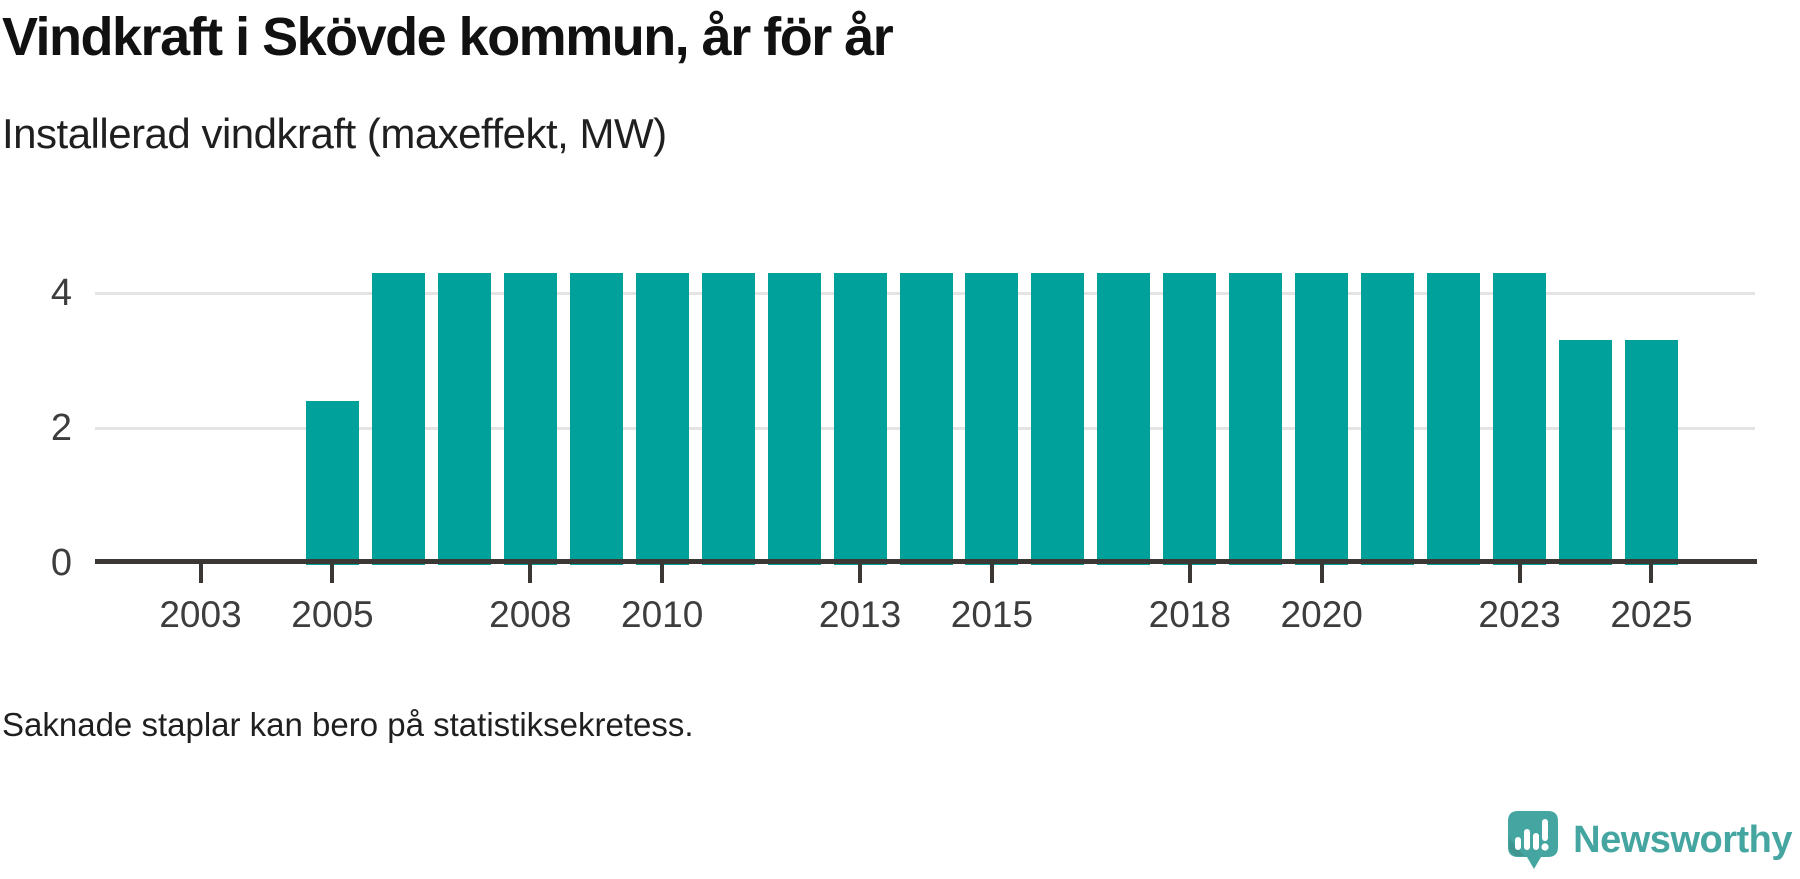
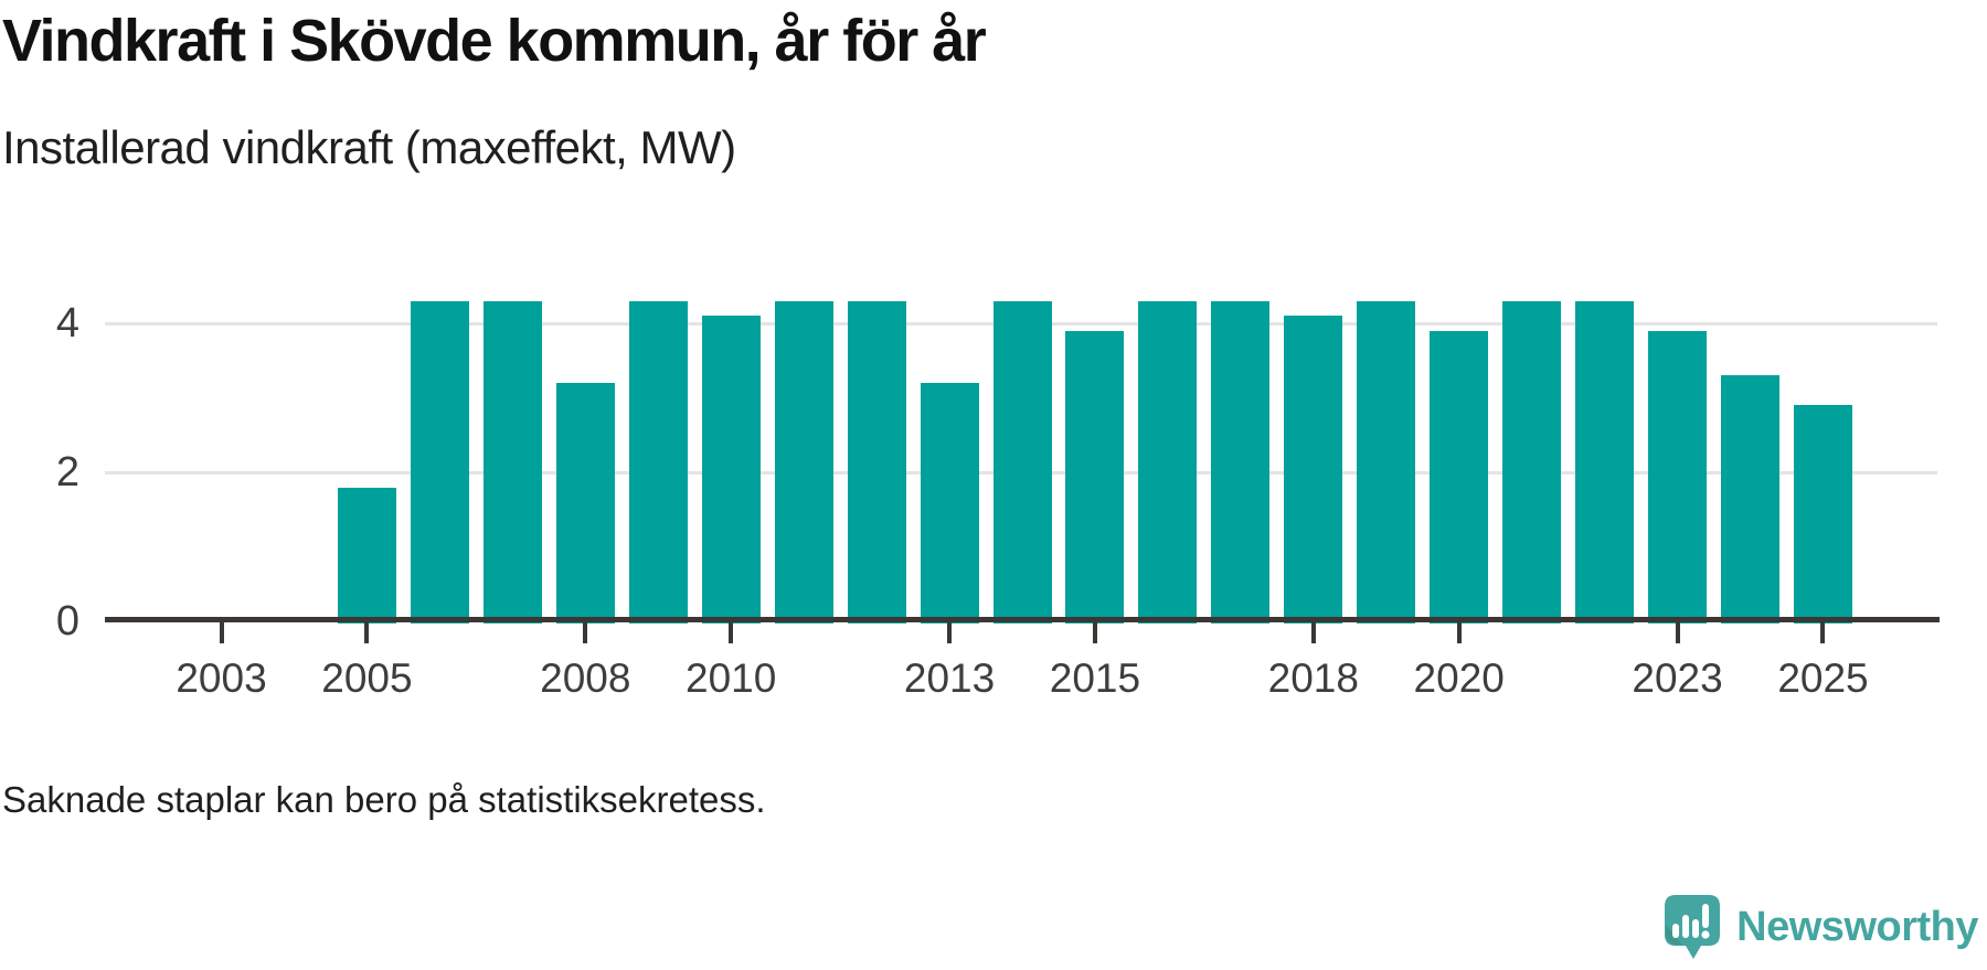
2005: 2.4 -> 1.8
2008: 4.3 -> 3.2
2010: 4.3 -> 4.1
2013: 4.3 -> 3.2
2015: 4.3 -> 3.9
2018: 4.3 -> 4.1
2020: 4.3 -> 3.9
2023: 4.3 -> 3.9
2025: 3.3 -> 2.9
